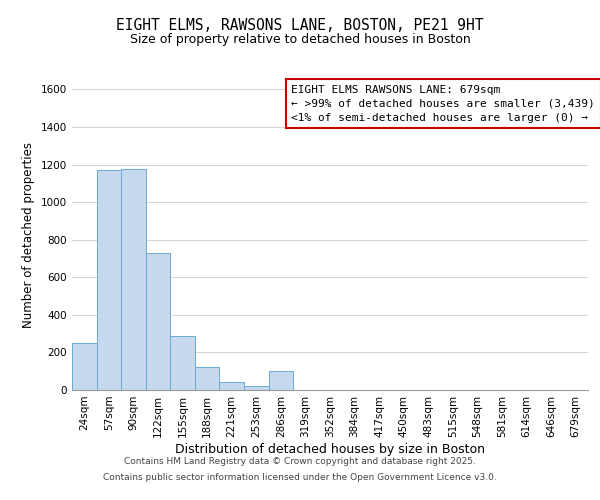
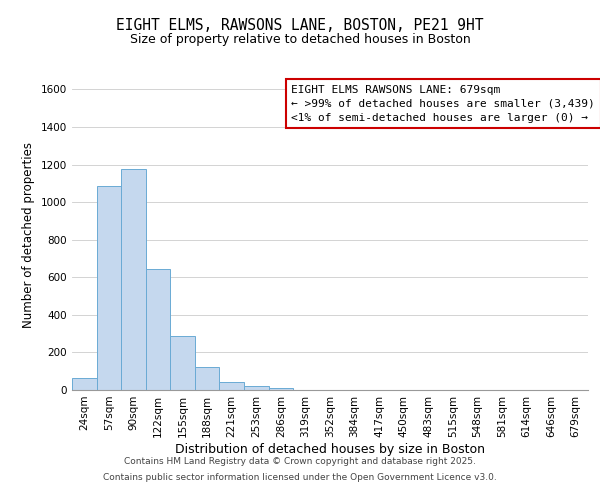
24sqm: 250 -> 60
57sqm: 1170 -> 1080
122sqm: 730 -> 640
286sqm: 100 -> 10
